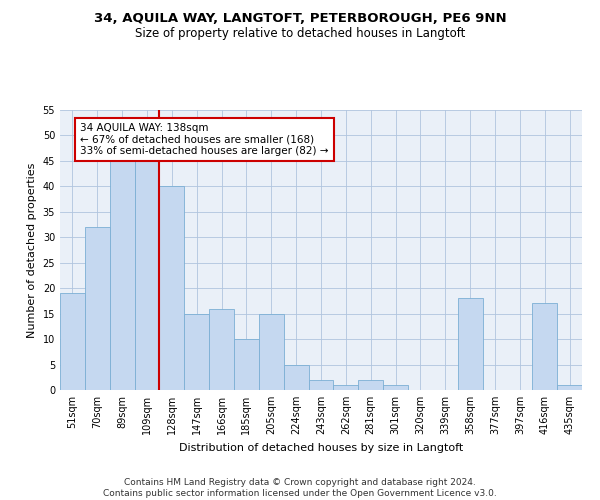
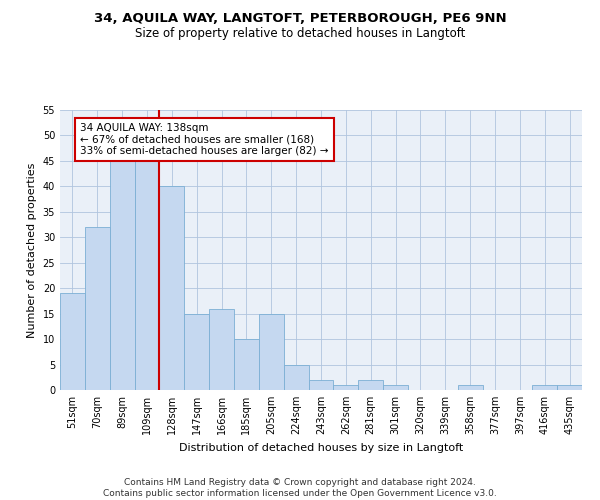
358sqm: 18 -> 1
416sqm: 17 -> 1
